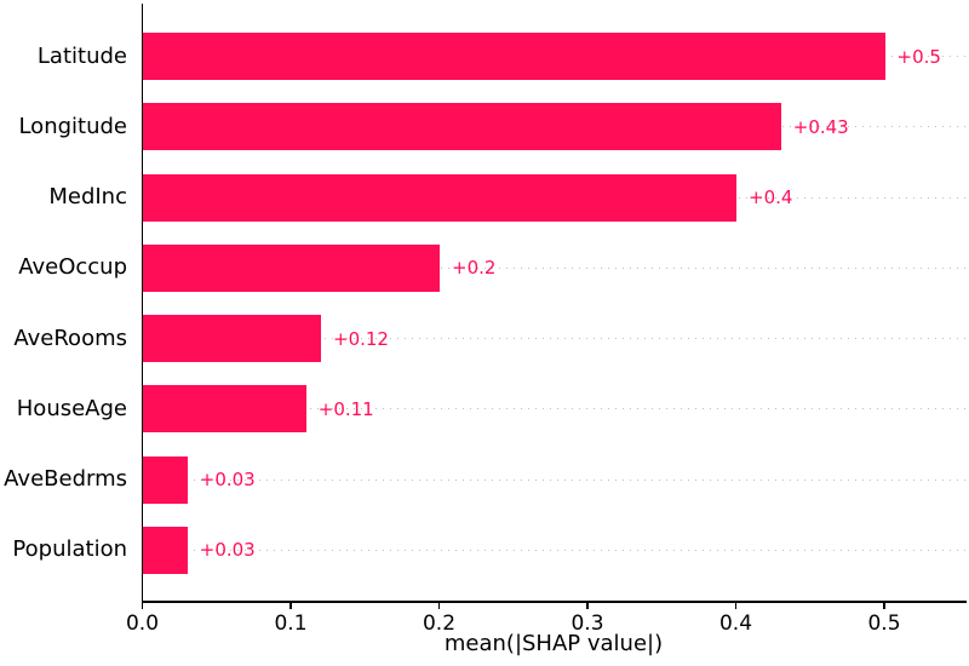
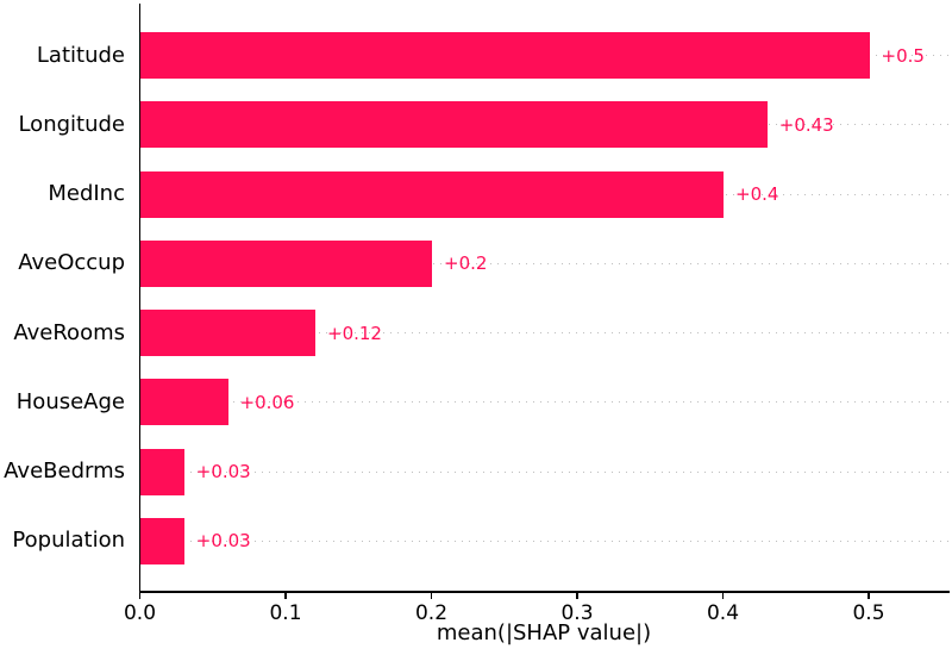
HouseAge: +0.11 -> +0.06
